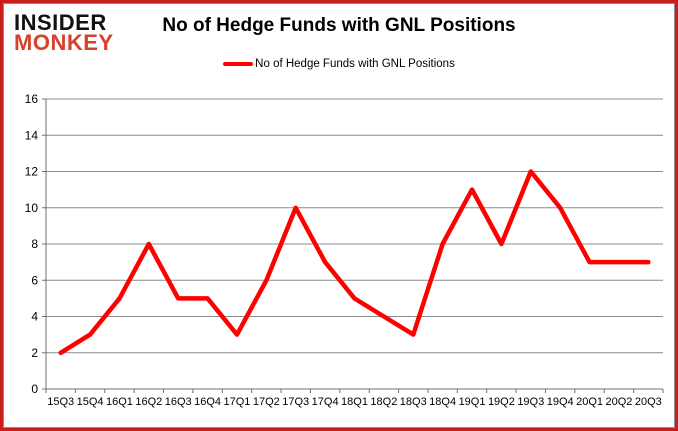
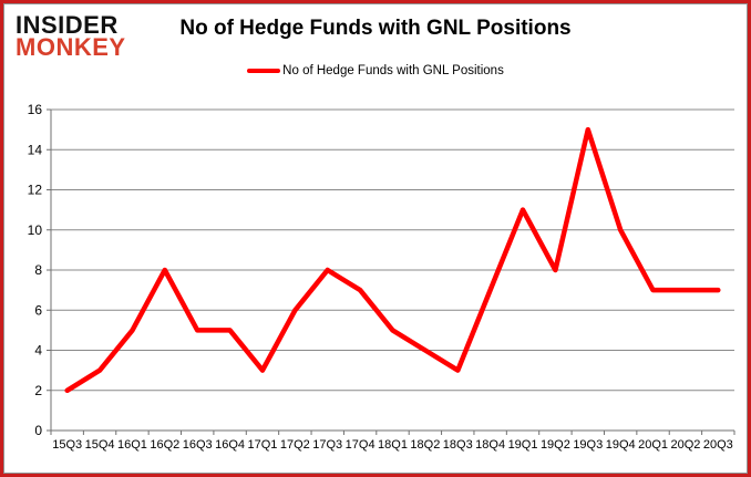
17Q3: 10 -> 8
18Q4: 8 -> 7
19Q3: 12 -> 15
